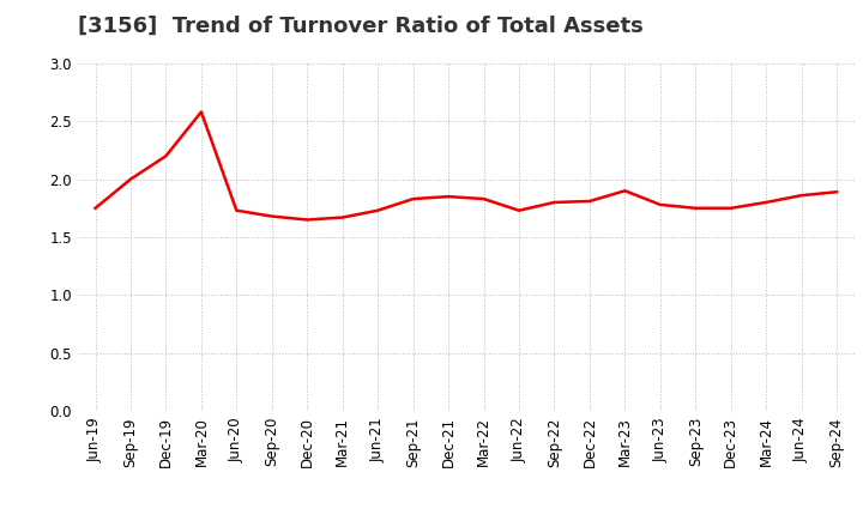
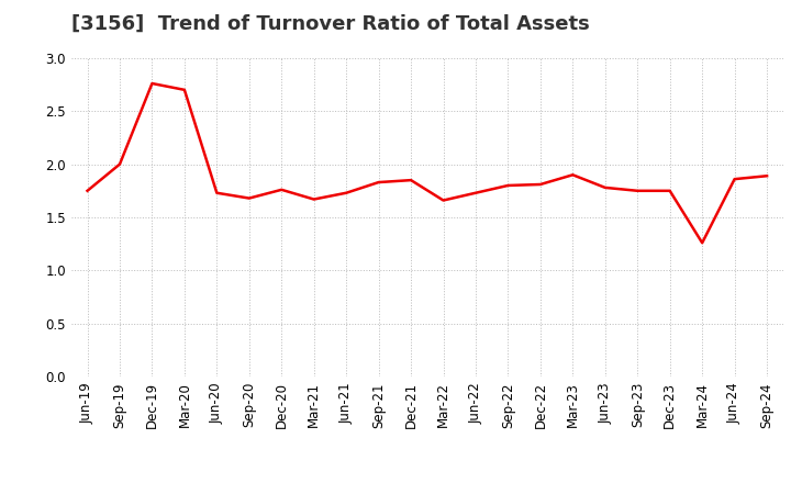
Dec-19: 2.20 -> 2.76
Mar-20: 2.58 -> 2.70
Dec-20: 1.65 -> 1.76
Mar-22: 1.83 -> 1.66
Mar-24: 1.80 -> 1.26
